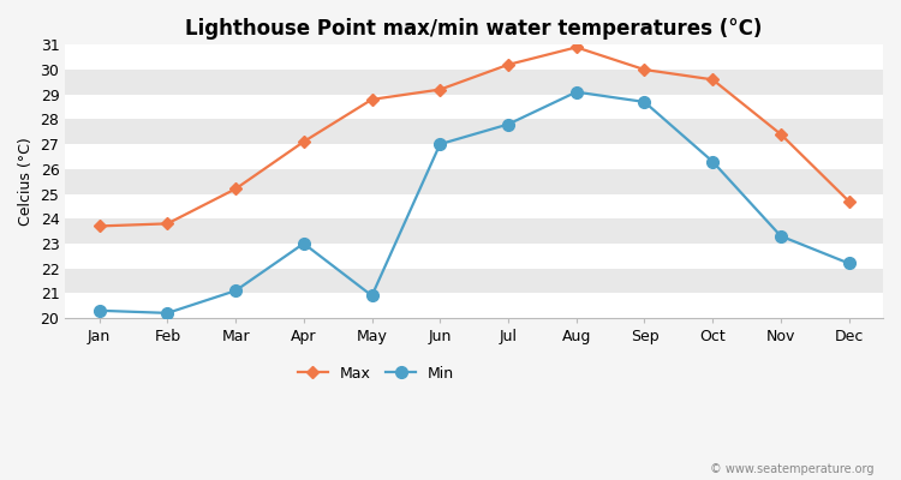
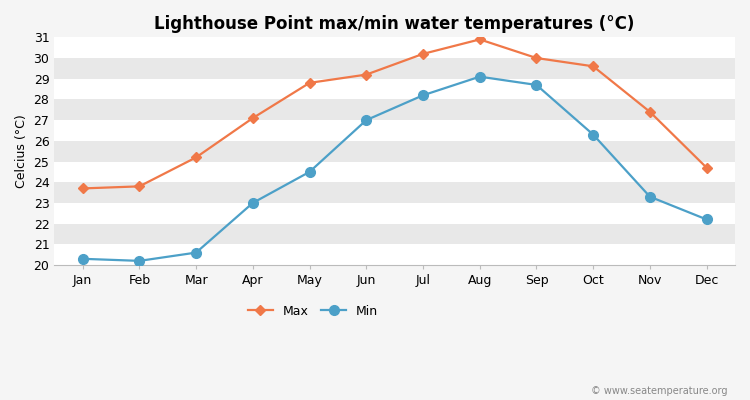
Min/Mar: 21.1 -> 20.6
Min/May: 20.9 -> 24.5
Min/Jul: 27.8 -> 28.2
